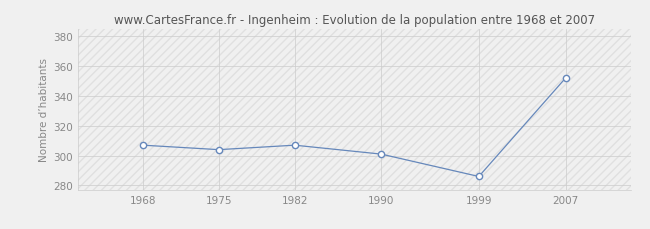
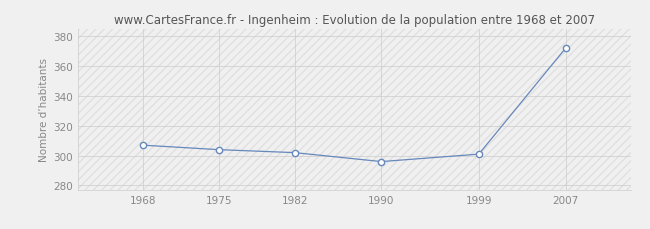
1982: 307 -> 302
1990: 301 -> 296
1999: 286 -> 301
2007: 352 -> 372
